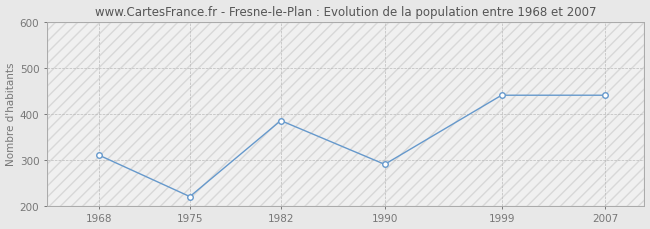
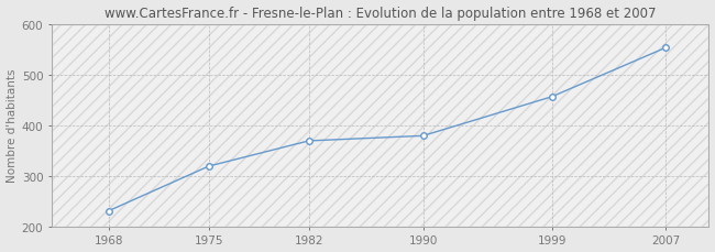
1968: 310 -> 231
1975: 220 -> 319
1982: 385 -> 369
1990: 290 -> 379
1999: 440 -> 456
2007: 440 -> 553
